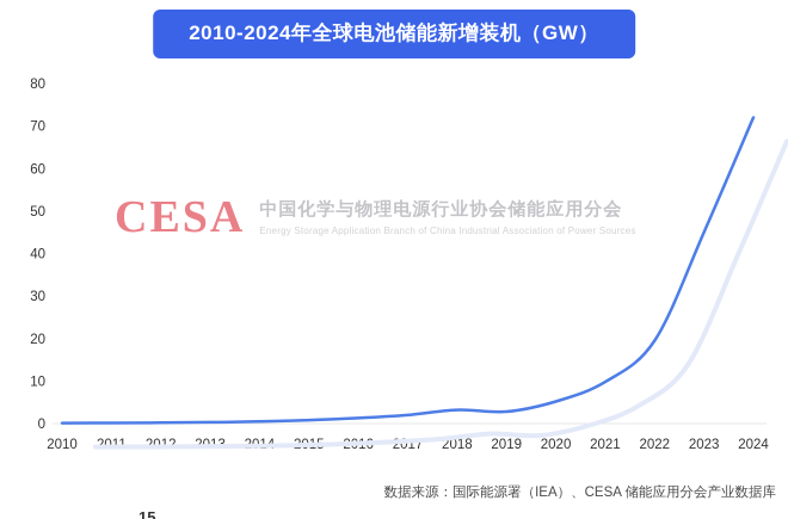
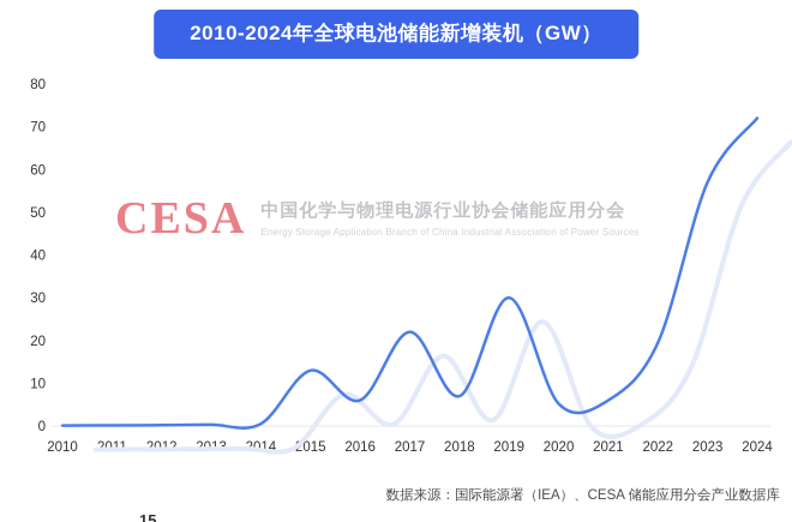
2015: 1 -> 13
2016: 1 -> 6
2017: 2 -> 22
2018: 3 -> 7
2019: 3 -> 30
2021: 10 -> 6
2023: 45 -> 57
